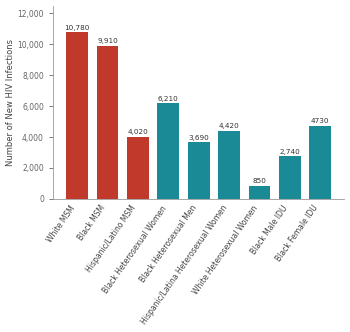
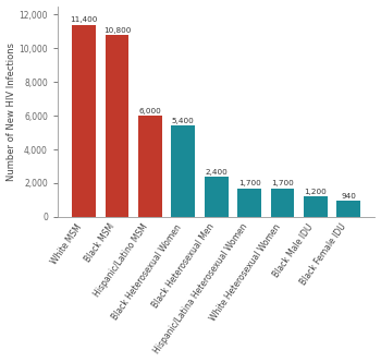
White MSM: 10,780 -> 11,400
Black MSM: 9,910 -> 10,800
Hispanic/Latino MSM: 4,020 -> 6,000
Black Heterosexual Women: 6,210 -> 5,400
Black Heterosexual Men: 3,690 -> 2,400
Hispanic/Latina Heterosexual Women: 4,420 -> 1,700
White Heterosexual Women: 850 -> 1,700
Black Male IDU: 2,740 -> 1,200
Black Female IDU: 4730 -> 940
